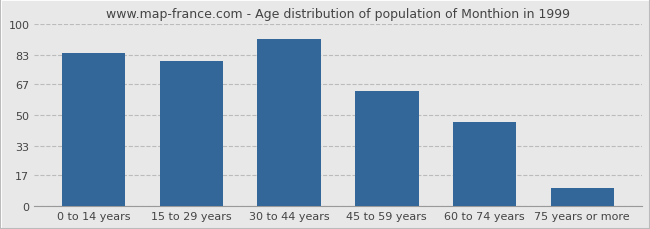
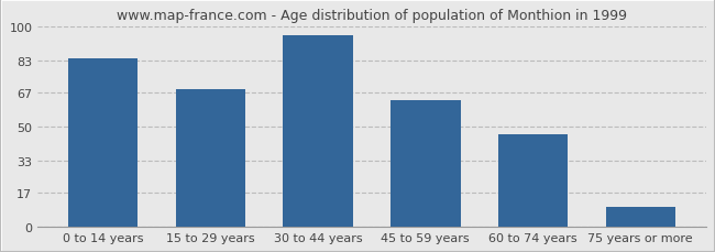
15 to 29 years: 80 -> 69
30 to 44 years: 92 -> 96
